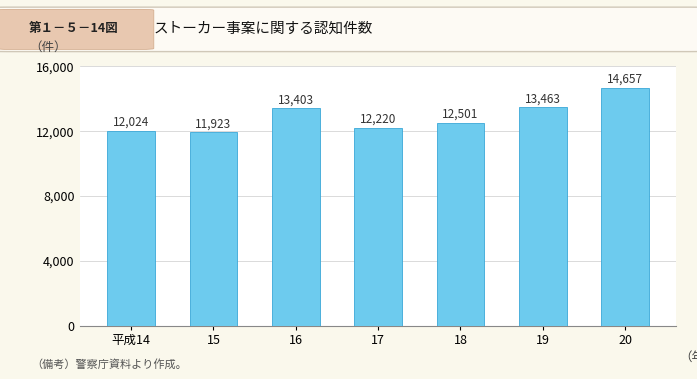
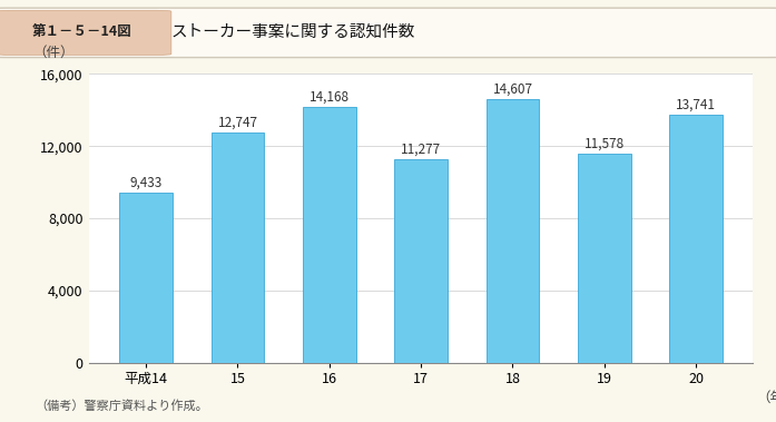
平成14: 12,024 -> 9,433
15: 11,923 -> 12,747
16: 13,403 -> 14,168
17: 12,220 -> 11,277
18: 12,501 -> 14,607
19: 13,463 -> 11,578
20: 14,657 -> 13,741
